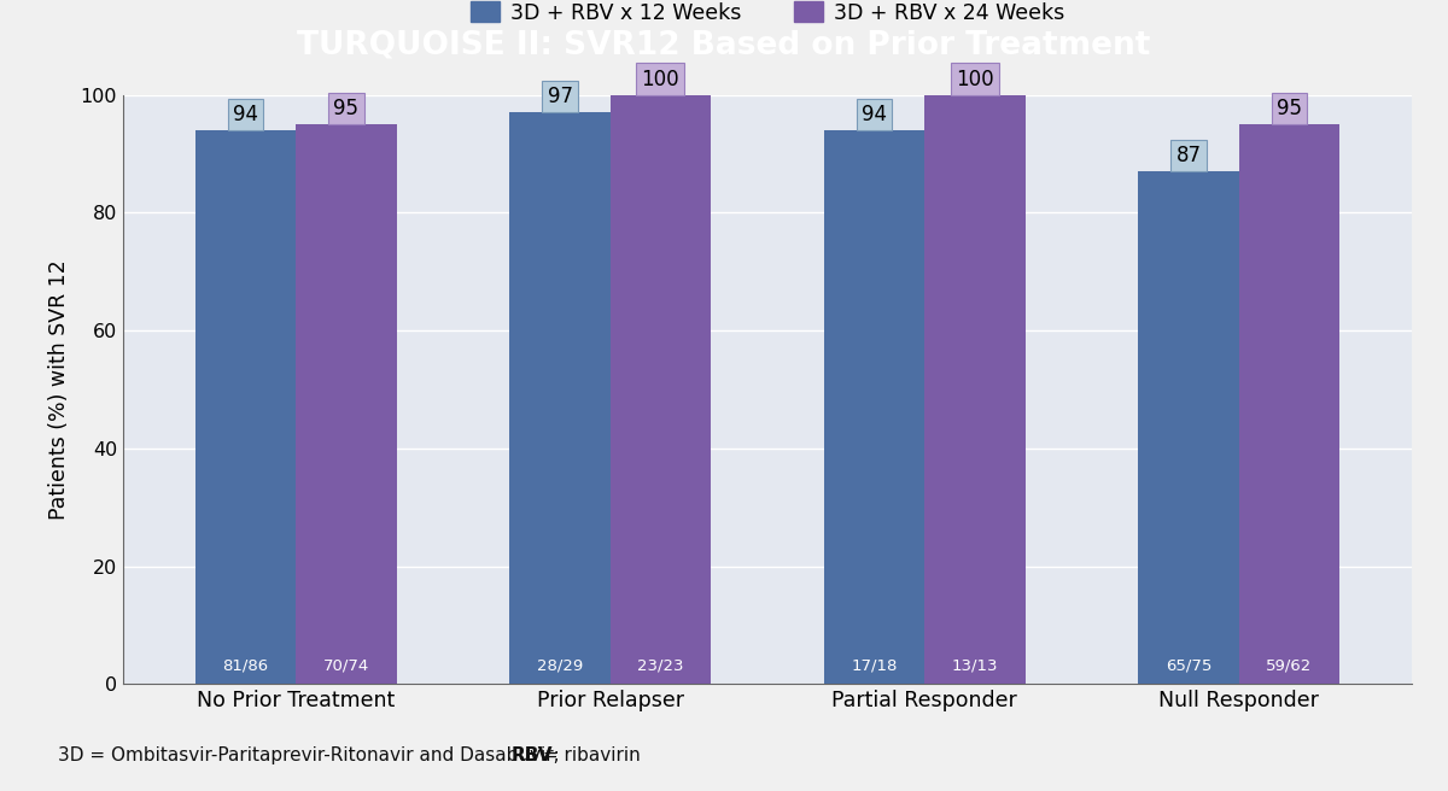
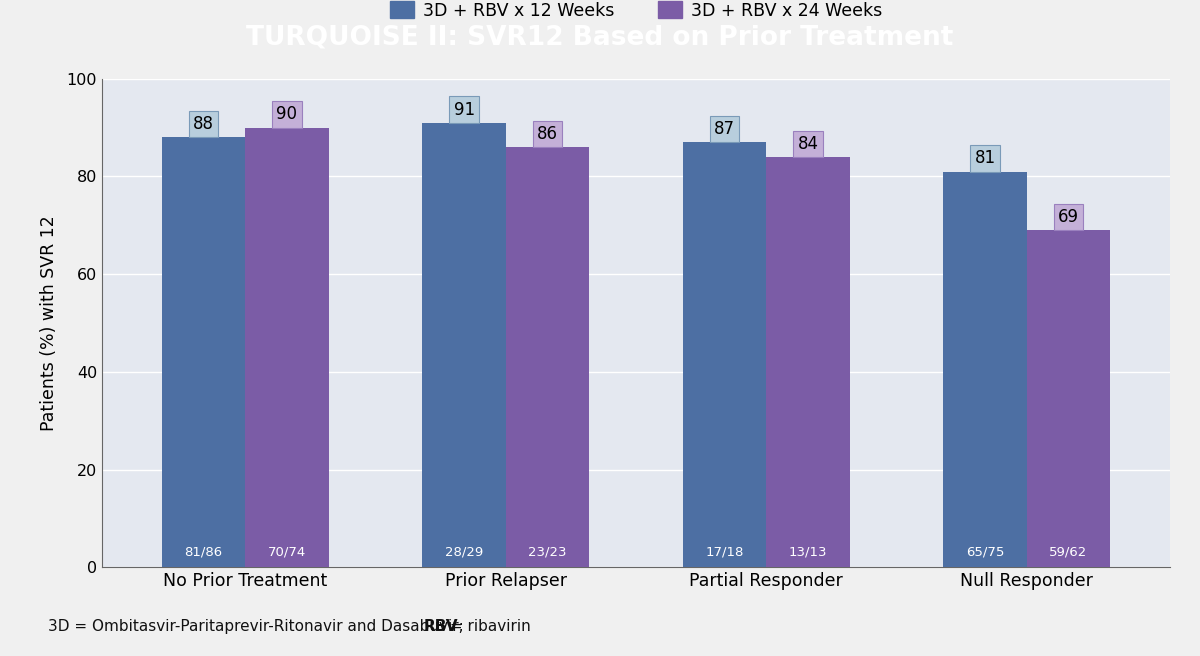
3D + RBV x 12 Weeks/No Prior Treatment: 94 -> 88
3D + RBV x 24 Weeks/No Prior Treatment: 95 -> 90
3D + RBV x 12 Weeks/Prior Relapser: 97 -> 91
3D + RBV x 24 Weeks/Prior Relapser: 100 -> 86
3D + RBV x 12 Weeks/Partial Responder: 94 -> 87
3D + RBV x 24 Weeks/Partial Responder: 100 -> 84
3D + RBV x 12 Weeks/Null Responder: 87 -> 81
3D + RBV x 24 Weeks/Null Responder: 95 -> 69
